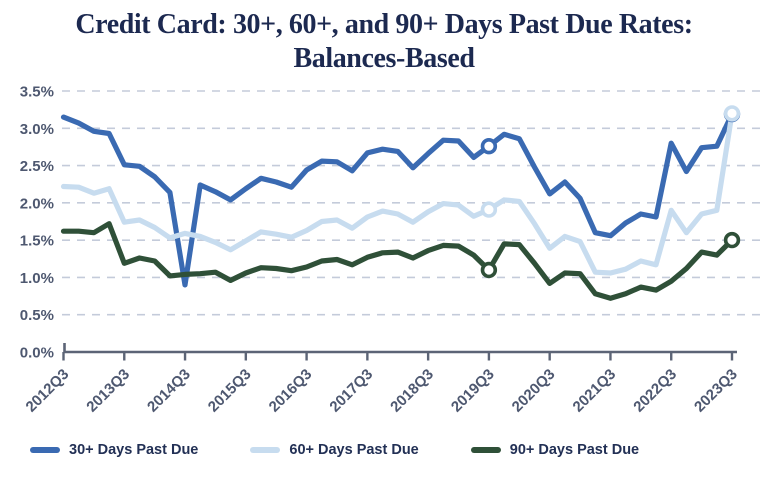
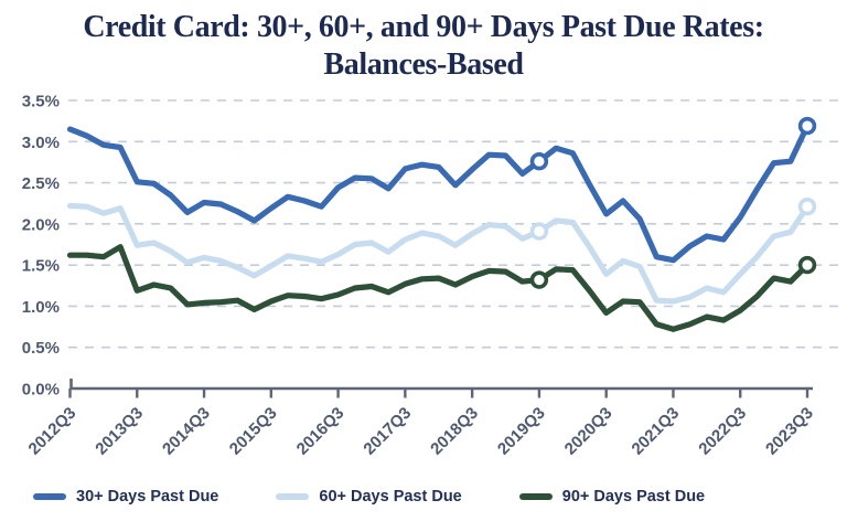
30+ Days Past Due/2014Q3: 0.9% -> 2.3%
90+ Days Past Due/2019Q3: 1.1% -> 1.3%
30+ Days Past Due/2022Q3: 2.8% -> 2.1%
60+ Days Past Due/2022Q3: 1.9% -> 1.4%
60+ Days Past Due/2023Q3: 3.2% -> 2.2%
